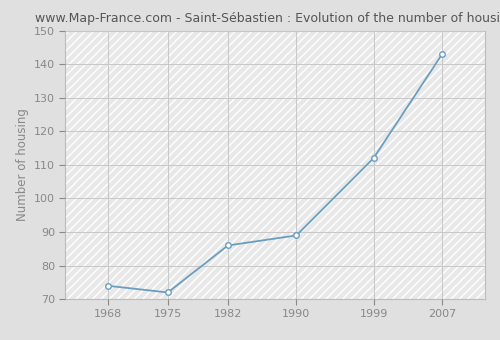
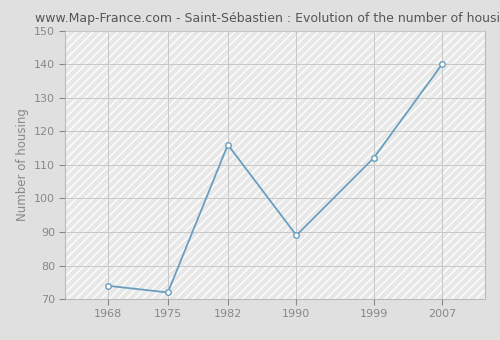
1982: 86 -> 116
2007: 143 -> 140
